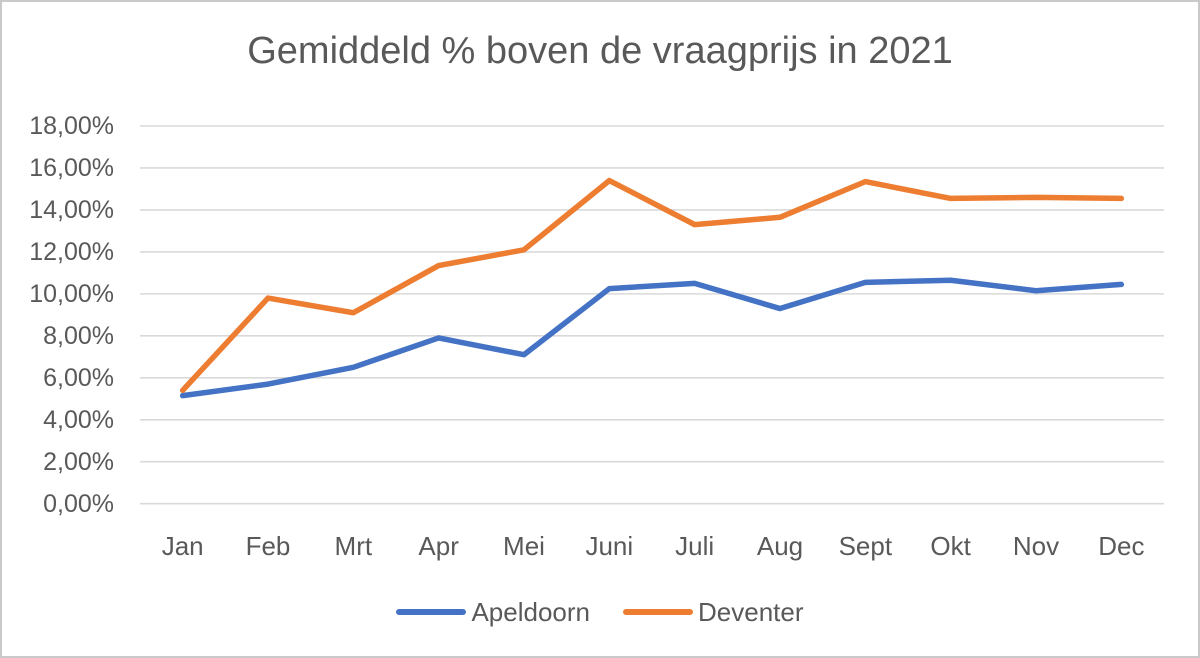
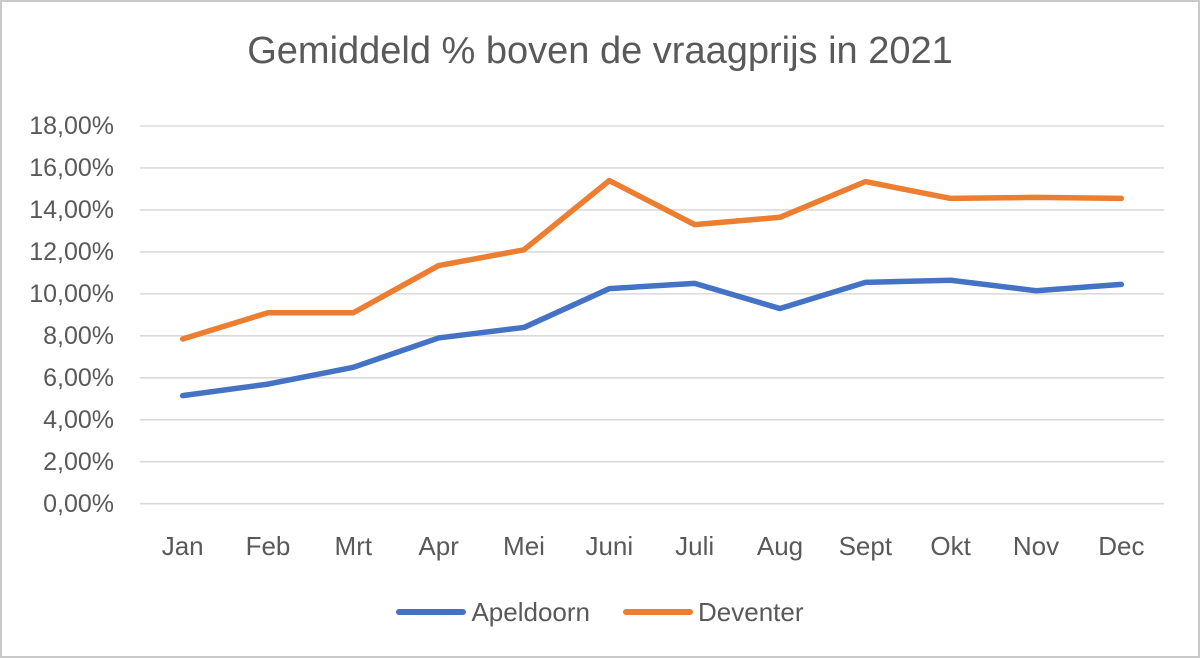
Deventer/Jan: 5,4% -> 7,8%
Deventer/Feb: 9,8% -> 9,1%
Apeldoorn/Mei: 7,1% -> 8,4%
